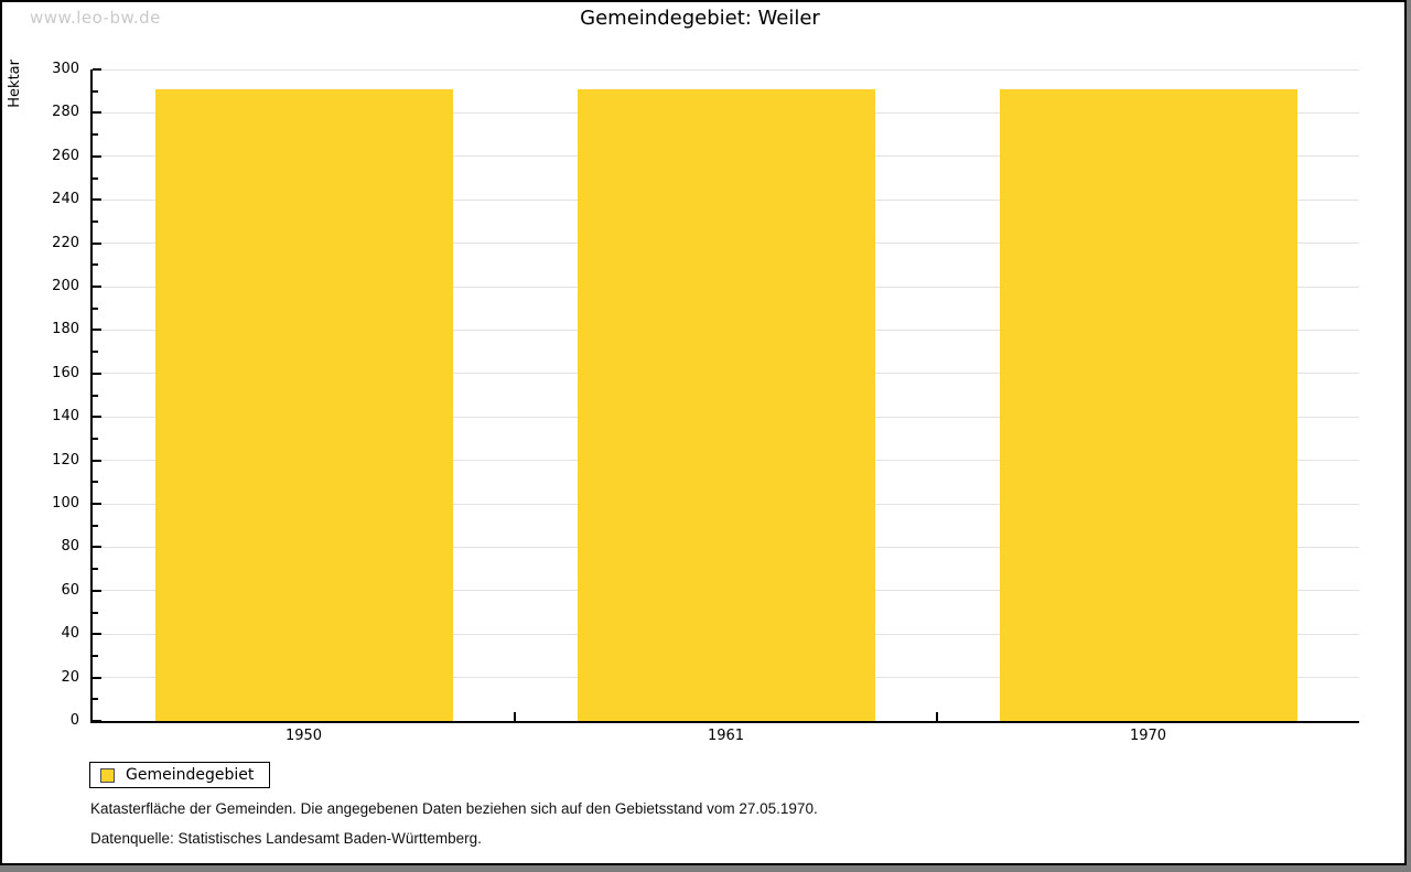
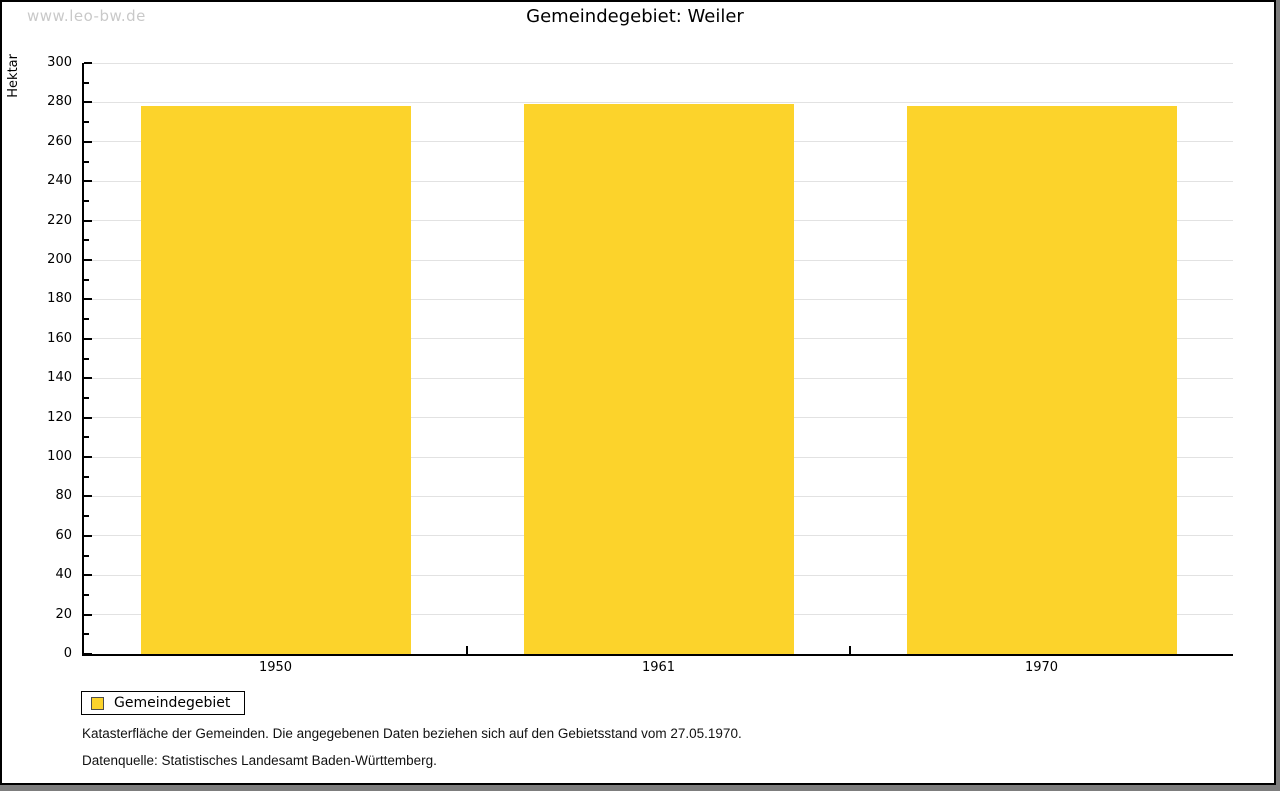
1950: 291 -> 278
1961: 291 -> 279
1970: 291 -> 278
